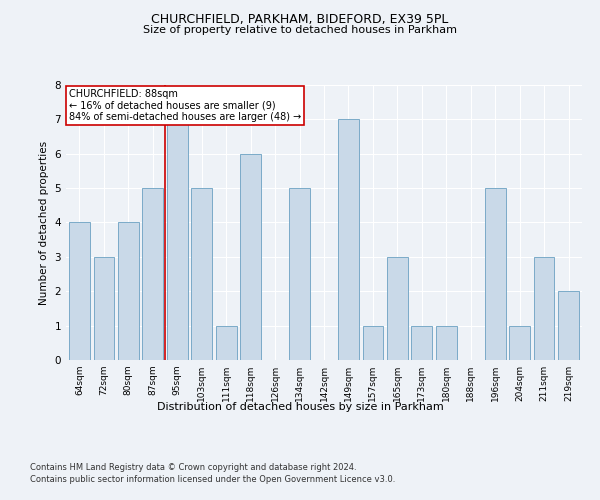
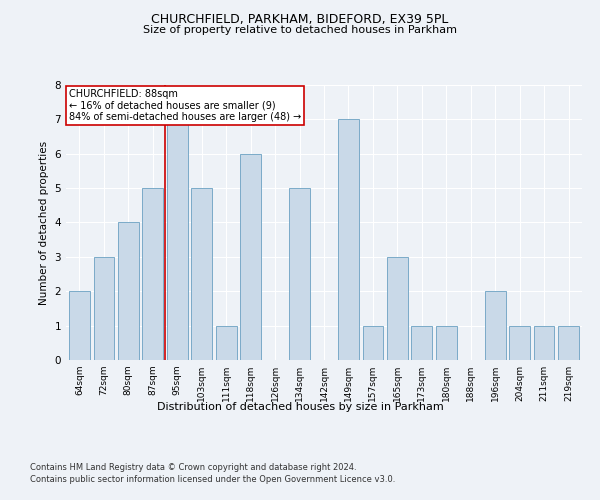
64sqm: 4 -> 2
196sqm: 5 -> 2
211sqm: 3 -> 1
219sqm: 2 -> 1
